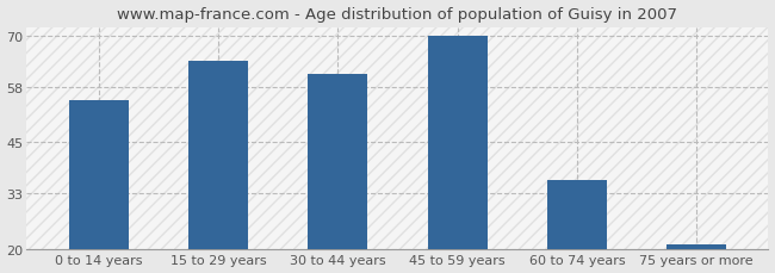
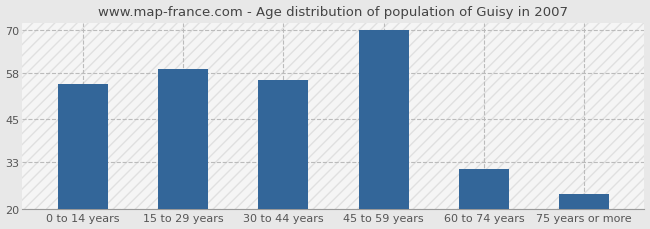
15 to 29 years: 64 -> 59
30 to 44 years: 61 -> 56
60 to 74 years: 36 -> 31
75 years or more: 21 -> 24
